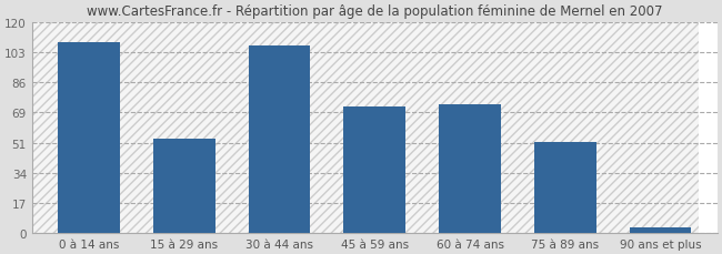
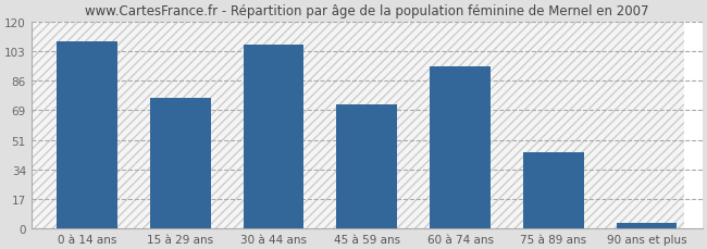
15 à 29 ans: 54 -> 76
60 à 74 ans: 73 -> 94
75 à 89 ans: 52 -> 44
